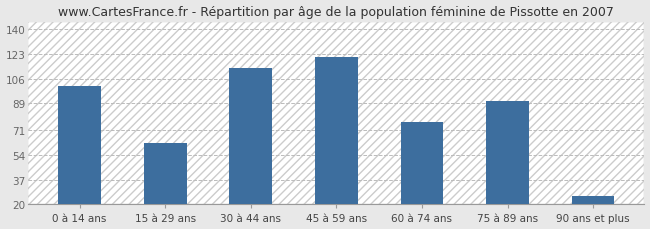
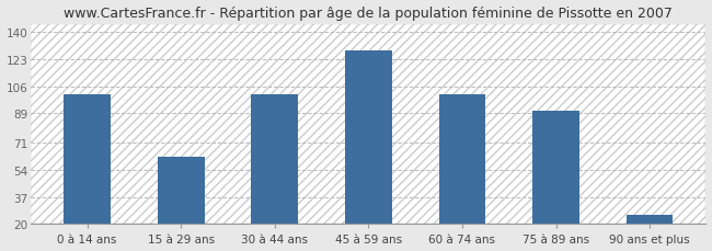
30 à 44 ans: 113 -> 101
45 à 59 ans: 121 -> 128
60 à 74 ans: 76 -> 101
